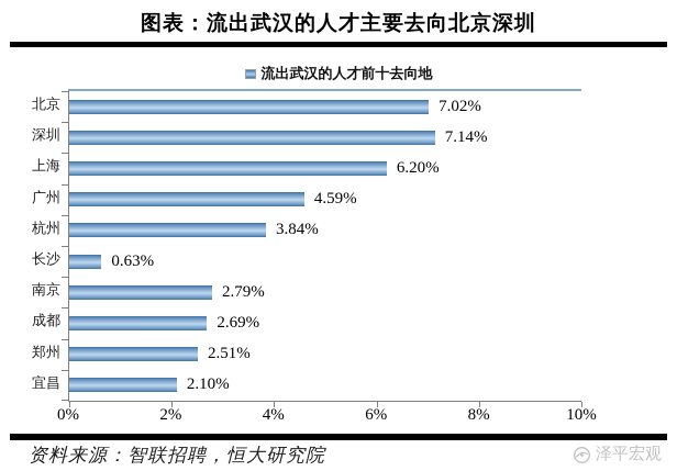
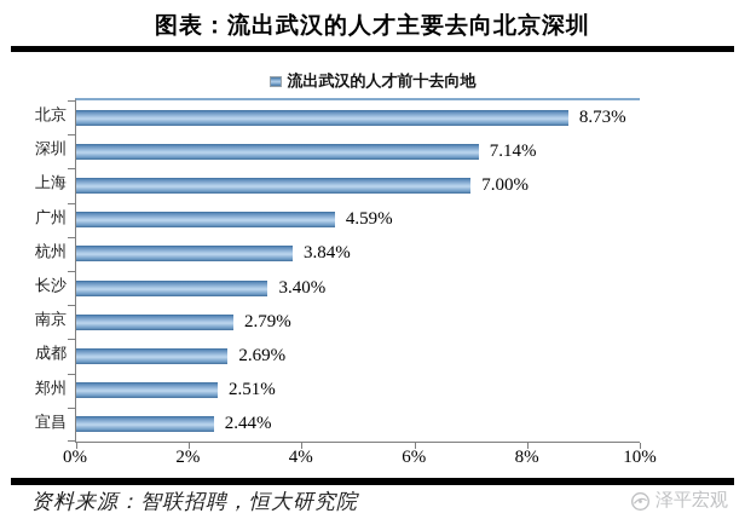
北京: 7.02% -> 8.73%
上海: 6.20% -> 7.00%
长沙: 0.63% -> 3.40%
宜昌: 2.10% -> 2.44%
